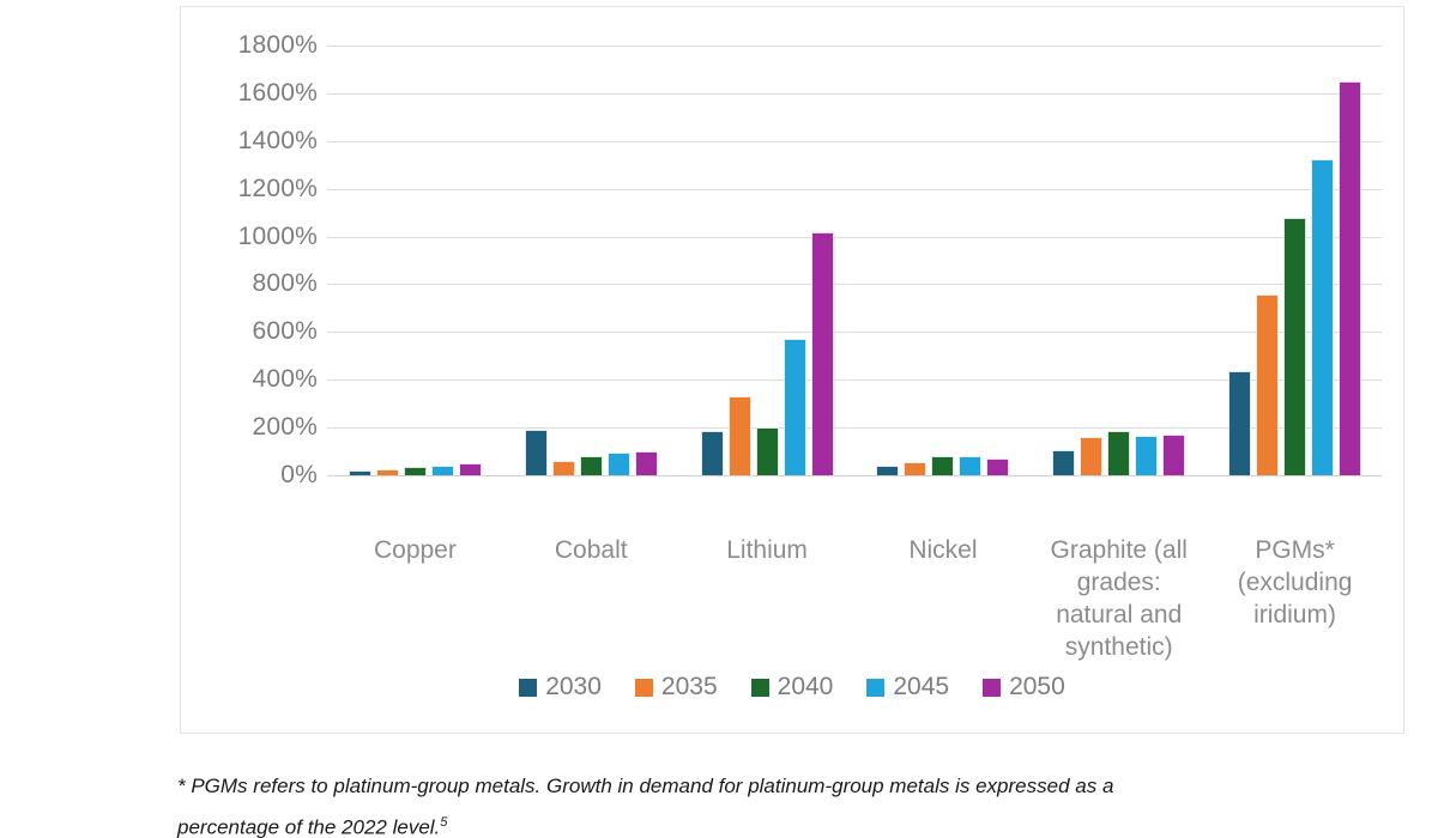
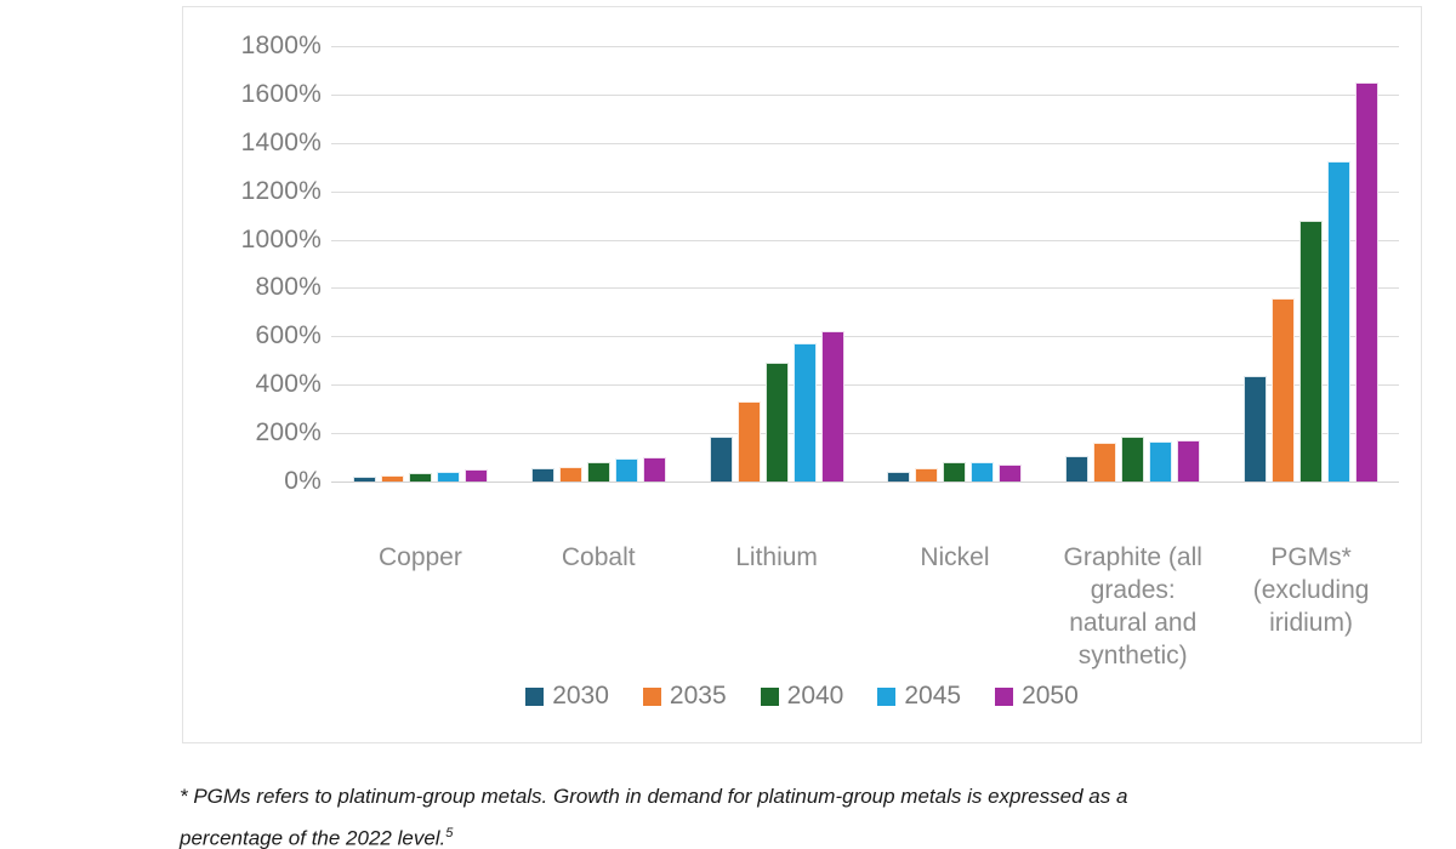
2030/Cobalt: 190% -> 60%
2040/Lithium: 200% -> 490%
2050/Lithium: 1020% -> 620%
